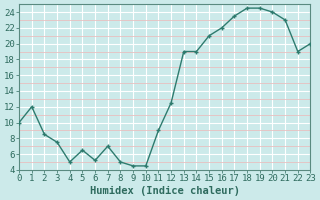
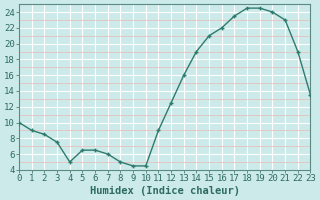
1: 12.0 -> 9.0
6: 5.2 -> 6.5
7: 7.0 -> 6.0
13: 19.0 -> 16.0
23: 20.0 -> 13.5
